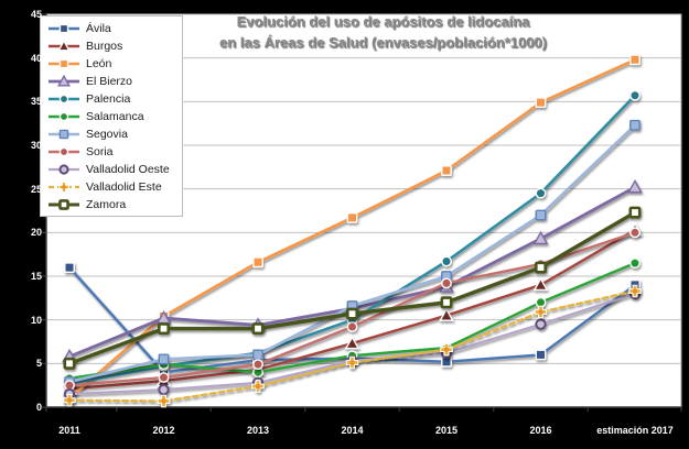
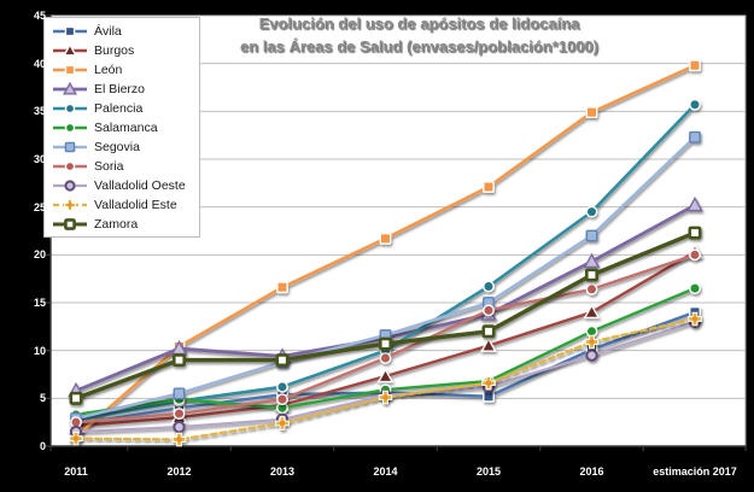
Ávila/2011: 16 -> 2
Segovia/2013: 6 -> 9
Ávila/2016: 6 -> 10
Zamora/2016: 16 -> 18
